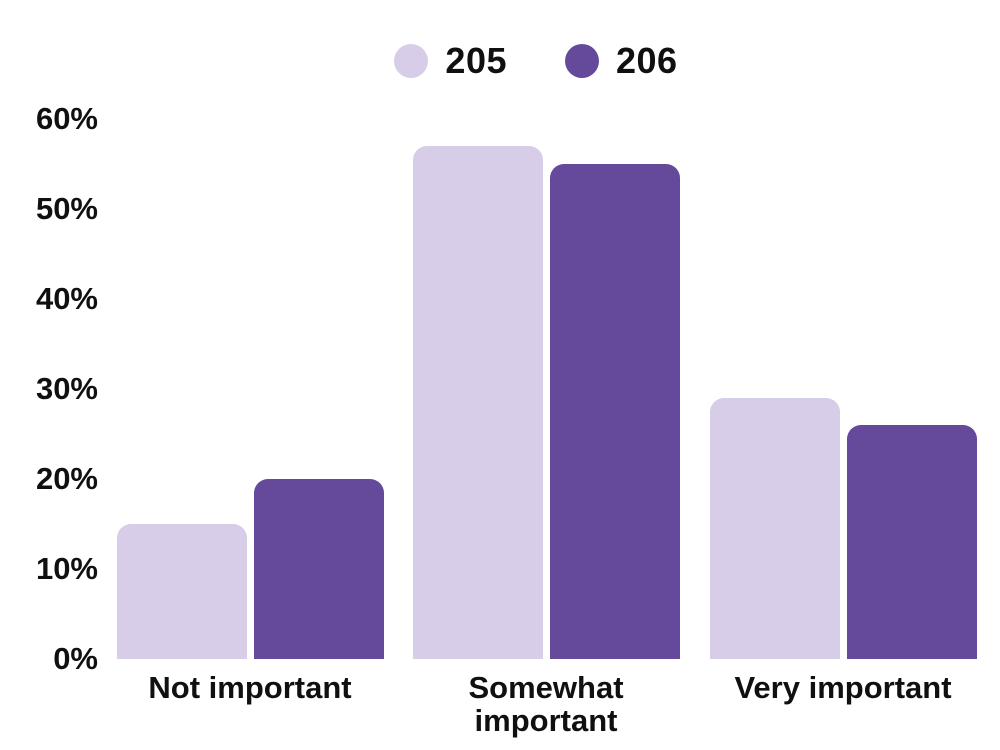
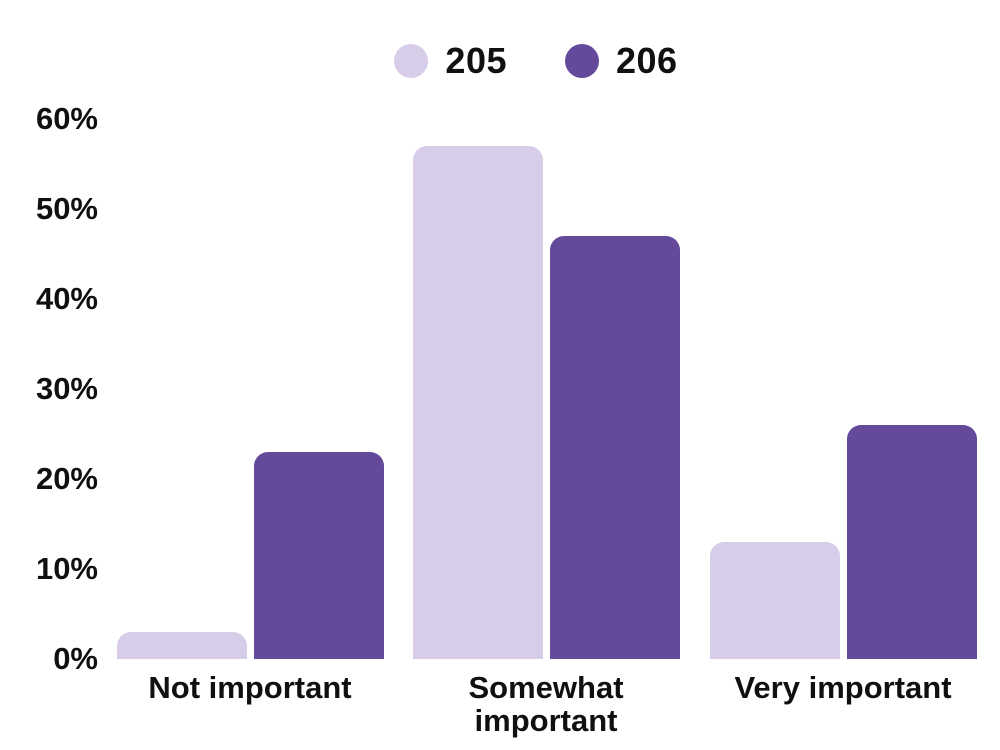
205/Not important: 15% -> 3%
206/Not important: 20% -> 23%
206/Somewhat important: 55% -> 47%
205/Very important: 29% -> 13%
